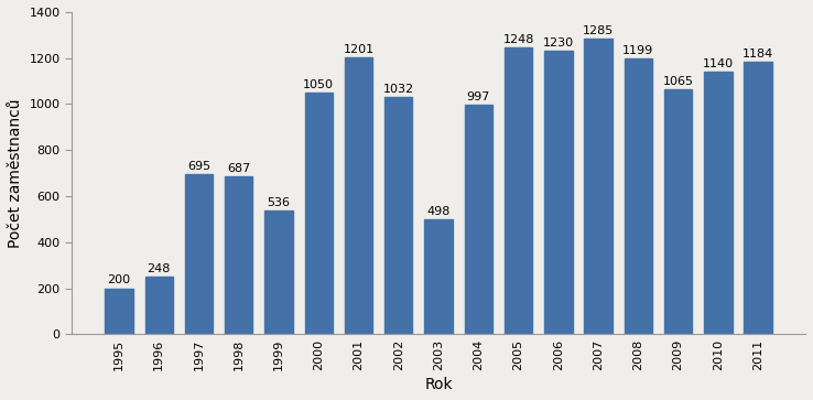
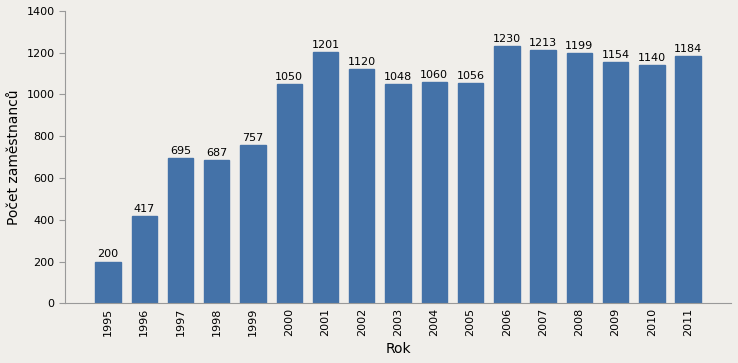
1996: 248 -> 417
1999: 536 -> 757
2002: 1032 -> 1120
2003: 498 -> 1048
2004: 997 -> 1060
2005: 1248 -> 1056
2007: 1285 -> 1213
2009: 1065 -> 1154
